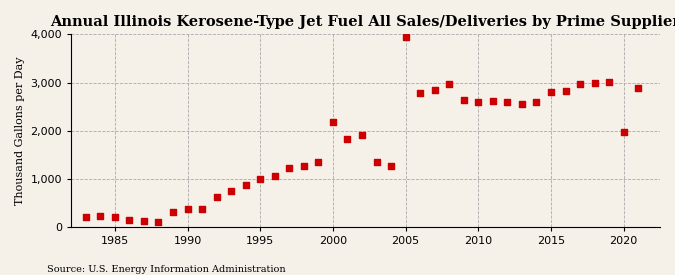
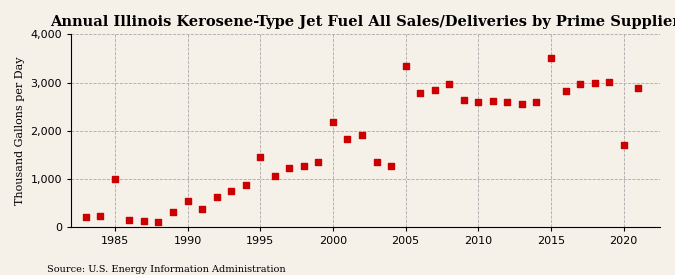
1985: 200 -> 1,000
1990: 380 -> 550
1995: 1,000 -> 1,450
2005: 3,940 -> 3,350
2015: 2,800 -> 3,500
2020: 1,980 -> 1,700
